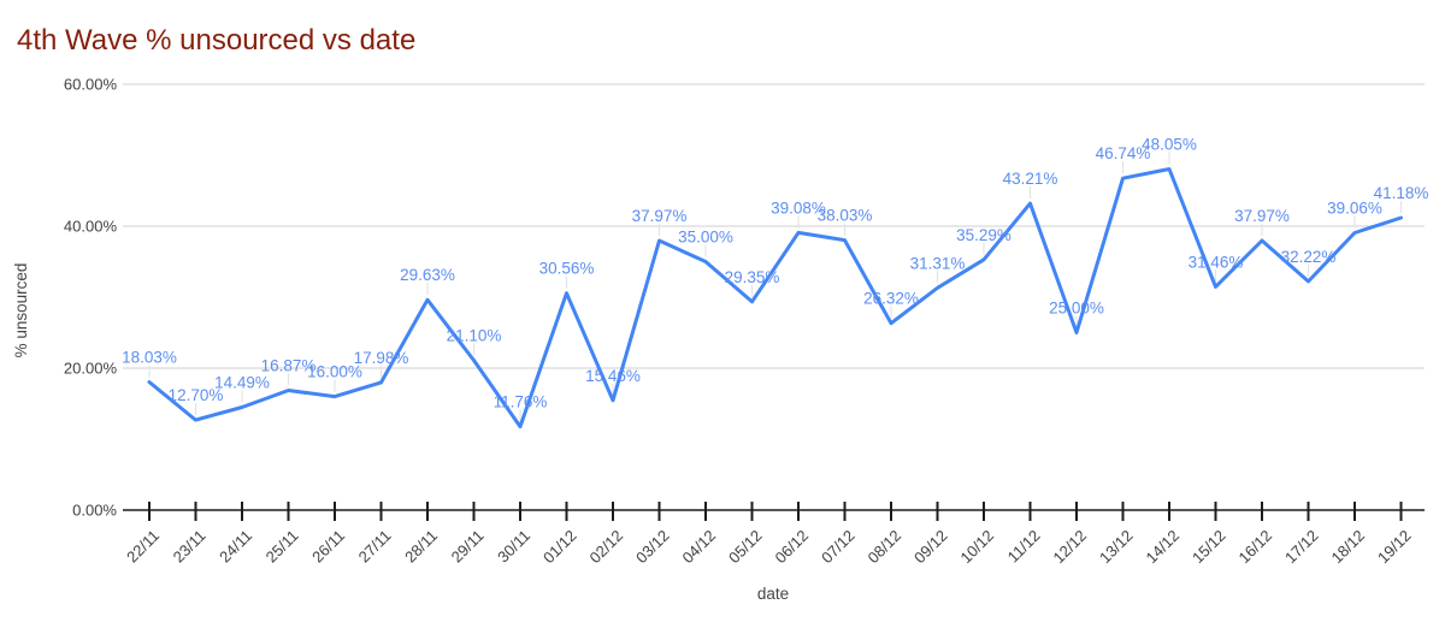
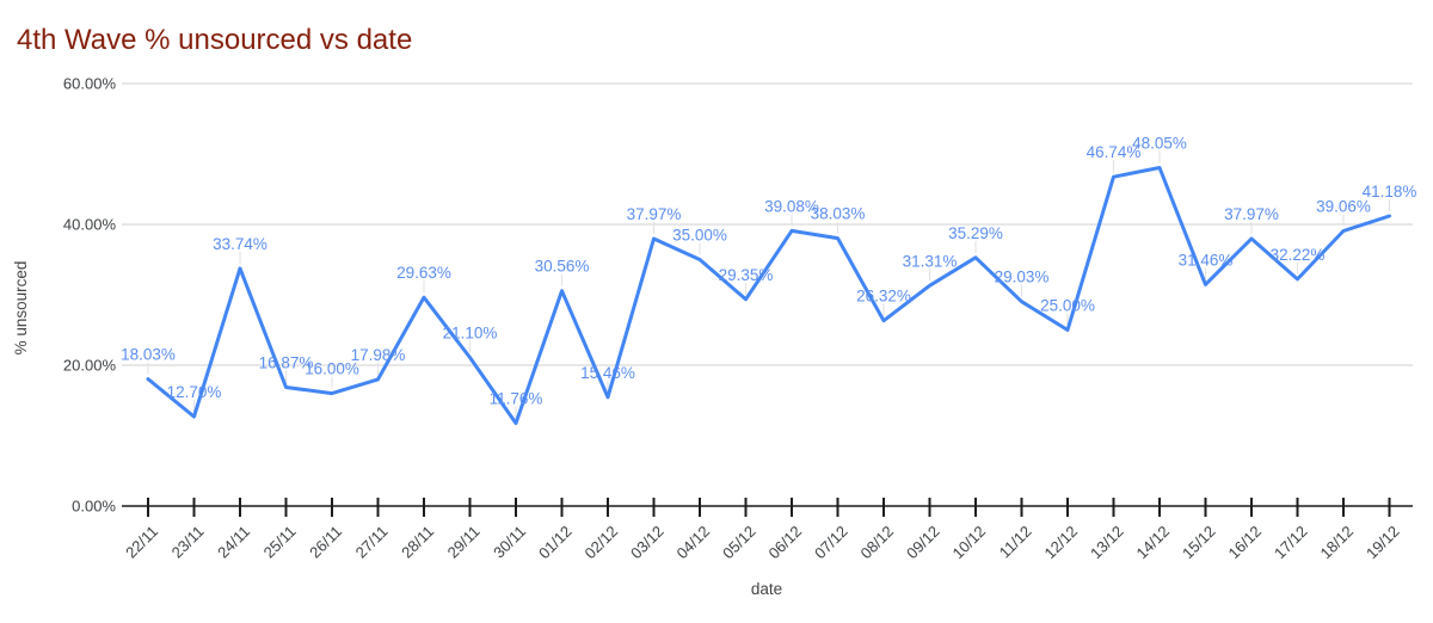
24/11: 14.49% -> 33.74%
11/12: 43.21% -> 29.03%
